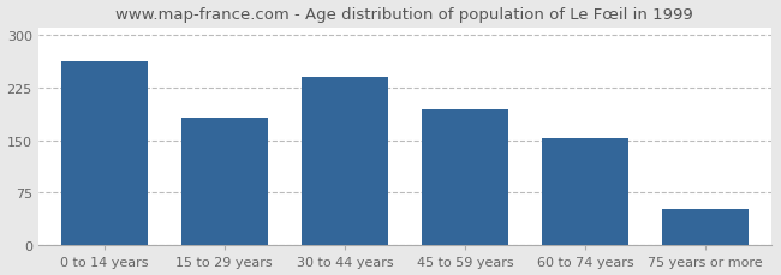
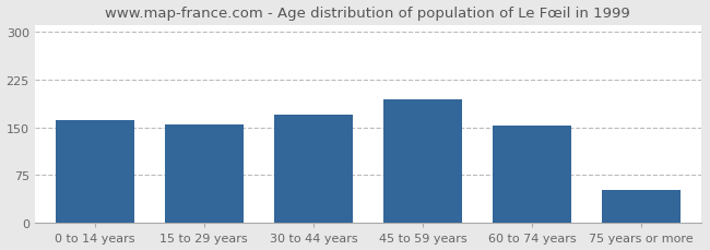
0 to 14 years: 262 -> 162
15 to 29 years: 182 -> 154
30 to 44 years: 240 -> 170
